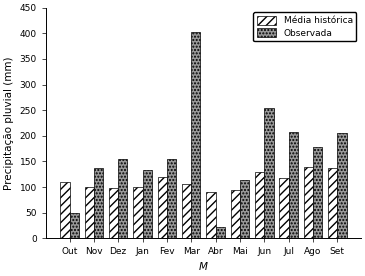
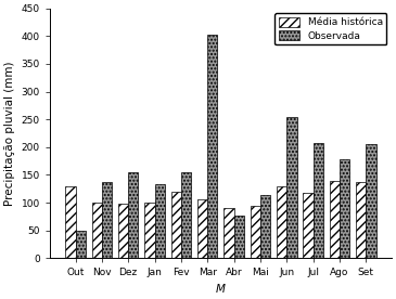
Média histórica/Out: 110 -> 130
Observada/Abr: 22 -> 76
